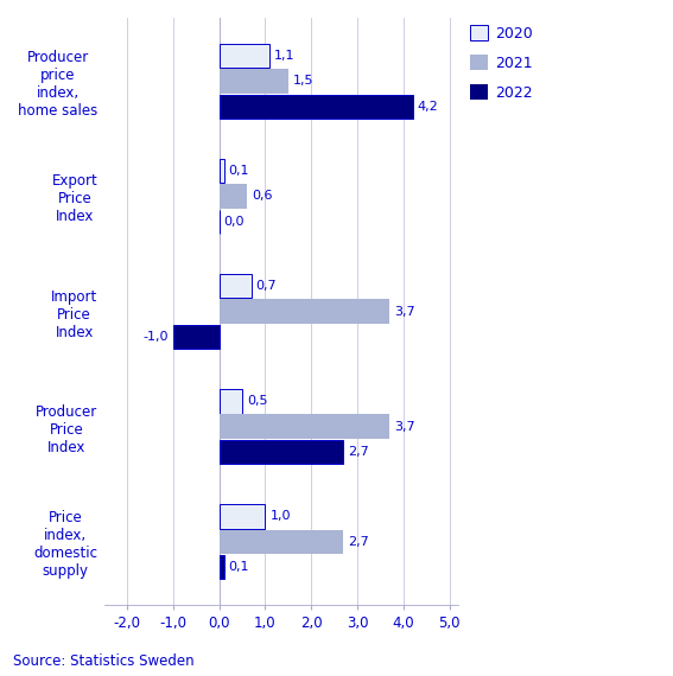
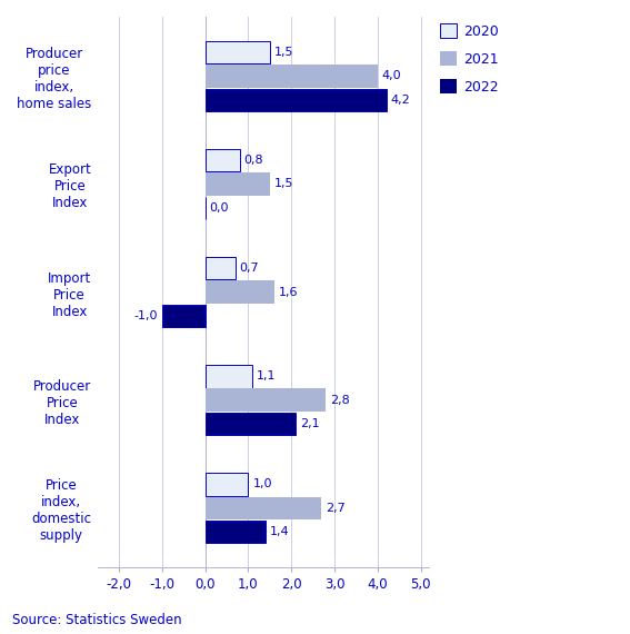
2020/Producer price index, home sales: 1,1 -> 1,5
2021/Producer price index, home sales: 1,5 -> 4,0
2020/Export Price Index: 0,1 -> 0,8
2021/Export Price Index: 0,6 -> 1,5
2021/Import Price Index: 3,7 -> 1,6
2020/Producer Price Index: 0,5 -> 1,1
2021/Producer Price Index: 3,7 -> 2,8
2022/Producer Price Index: 2,7 -> 2,1
2022/Price index, domestic supply: 0,1 -> 1,4
